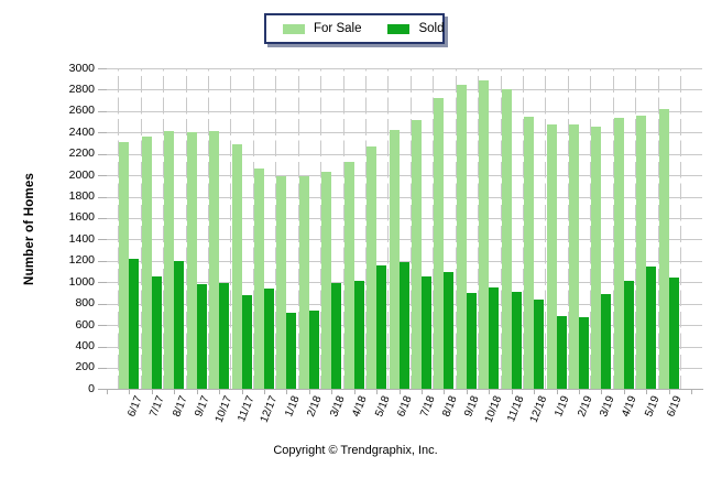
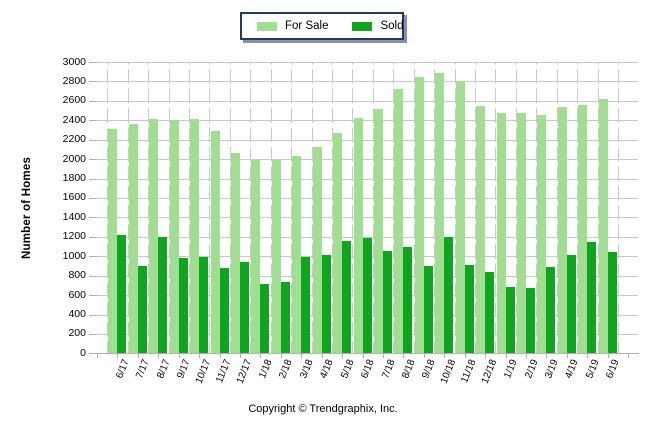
Sold/7/17: 1000 -> 900
Sold/10/18: 1000 -> 1200
